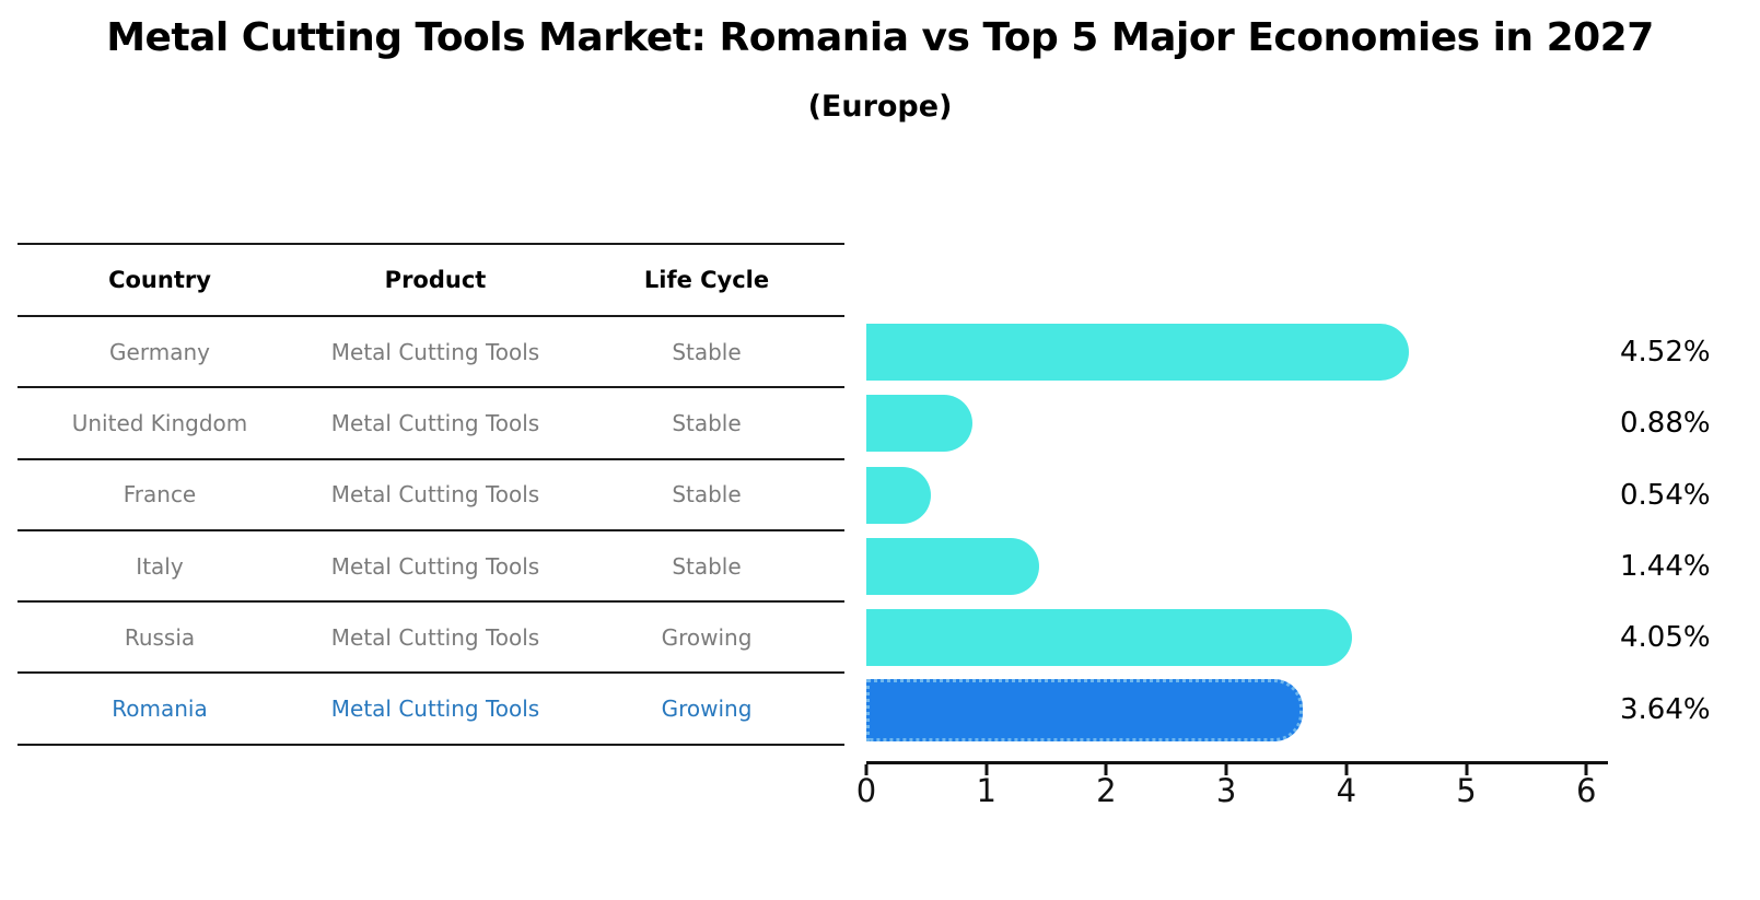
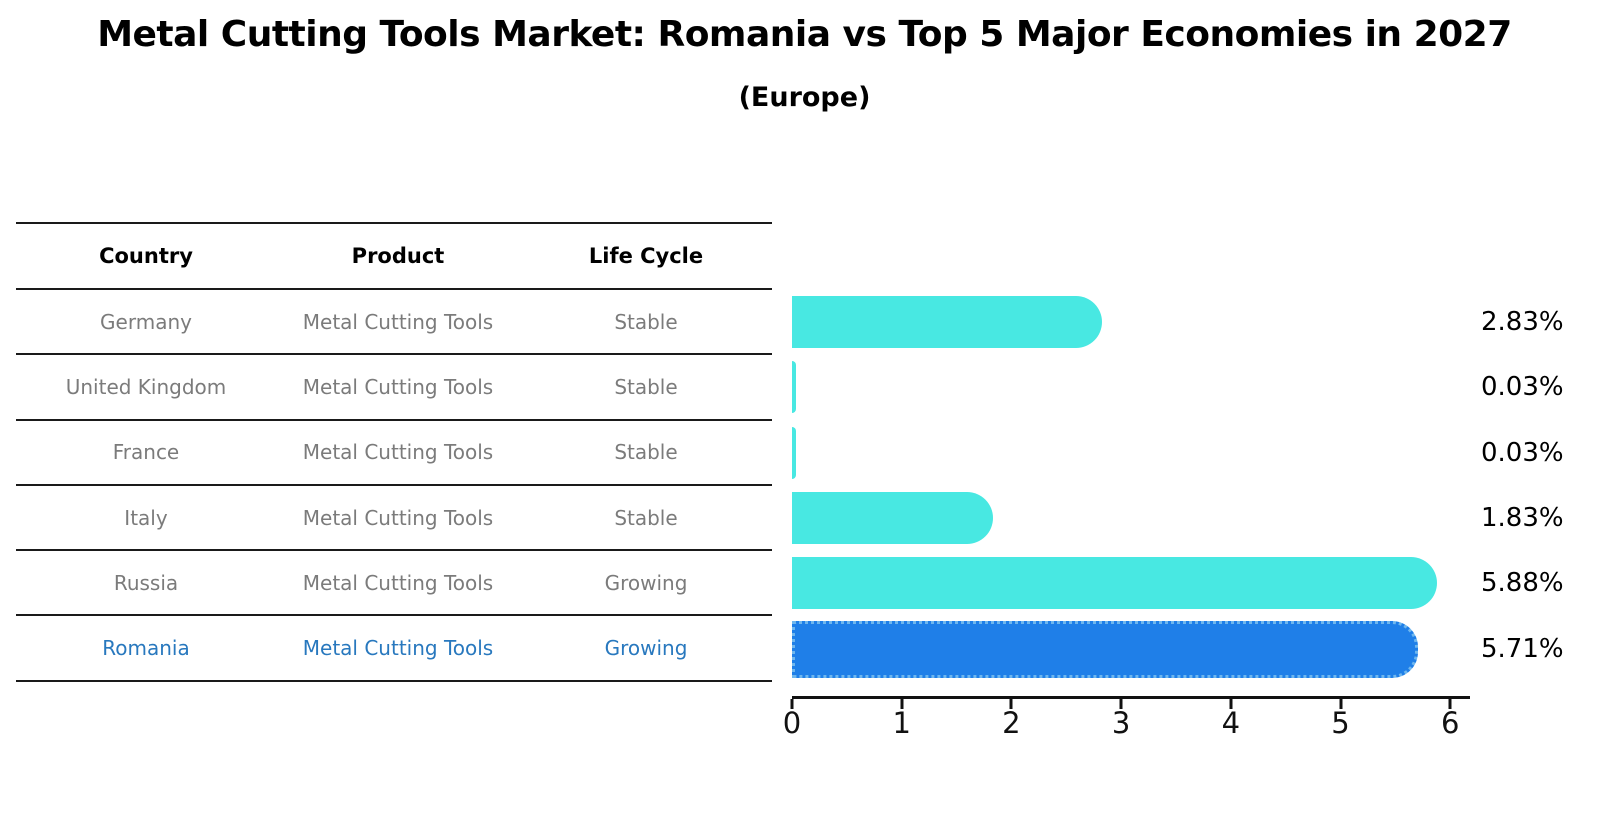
Germany: 4.52% -> 2.83%
United Kingdom: 0.88% -> 0.03%
France: 0.54% -> 0.03%
Italy: 1.44% -> 1.83%
Russia: 4.05% -> 5.88%
Romania: 3.64% -> 5.71%
